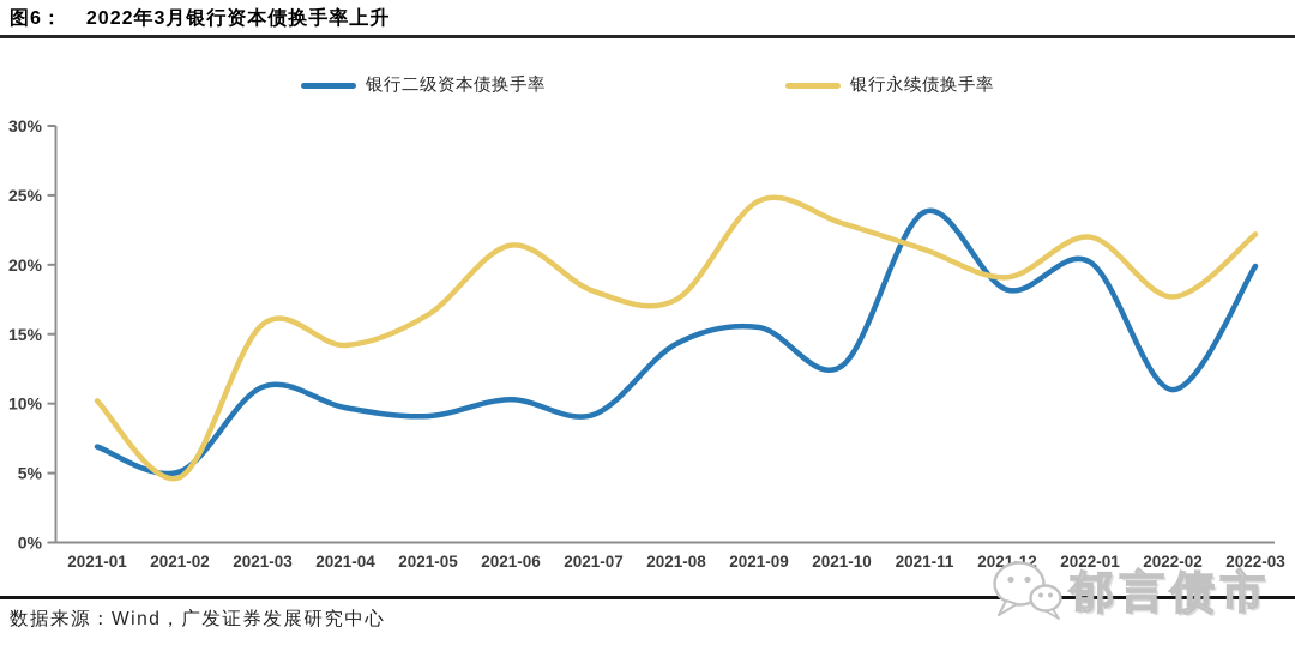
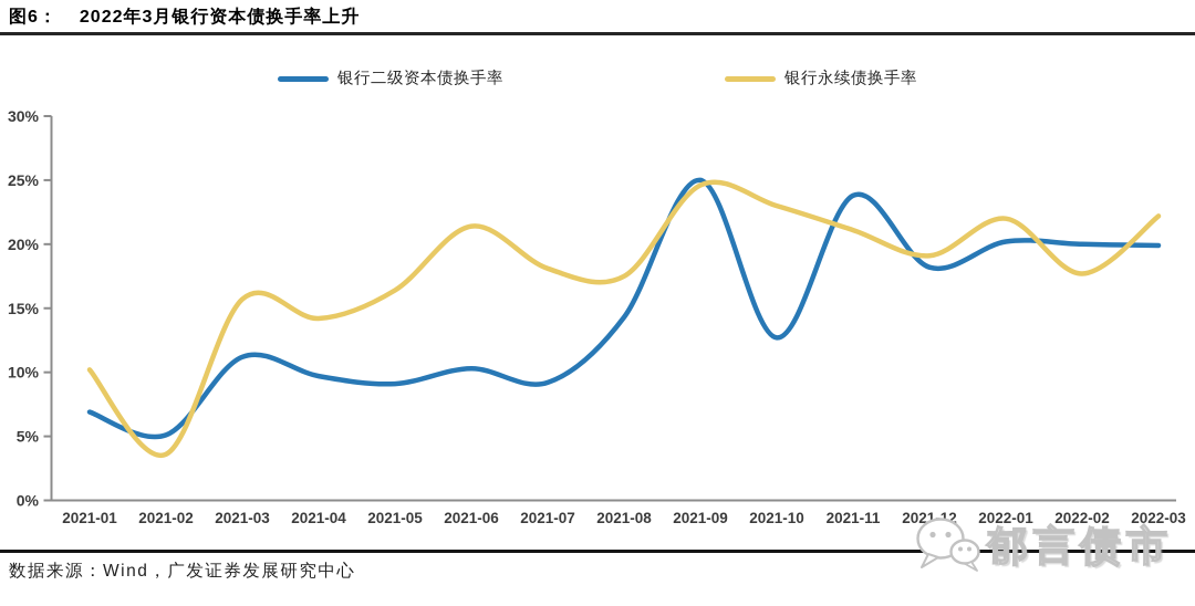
银行永续债换手率/2021-02: 4.7% -> 3.6%
银行二级资本债换手率/2021-09: 15.5% -> 25.0%
银行二级资本债换手率/2022-02: 11.0% -> 20.0%
